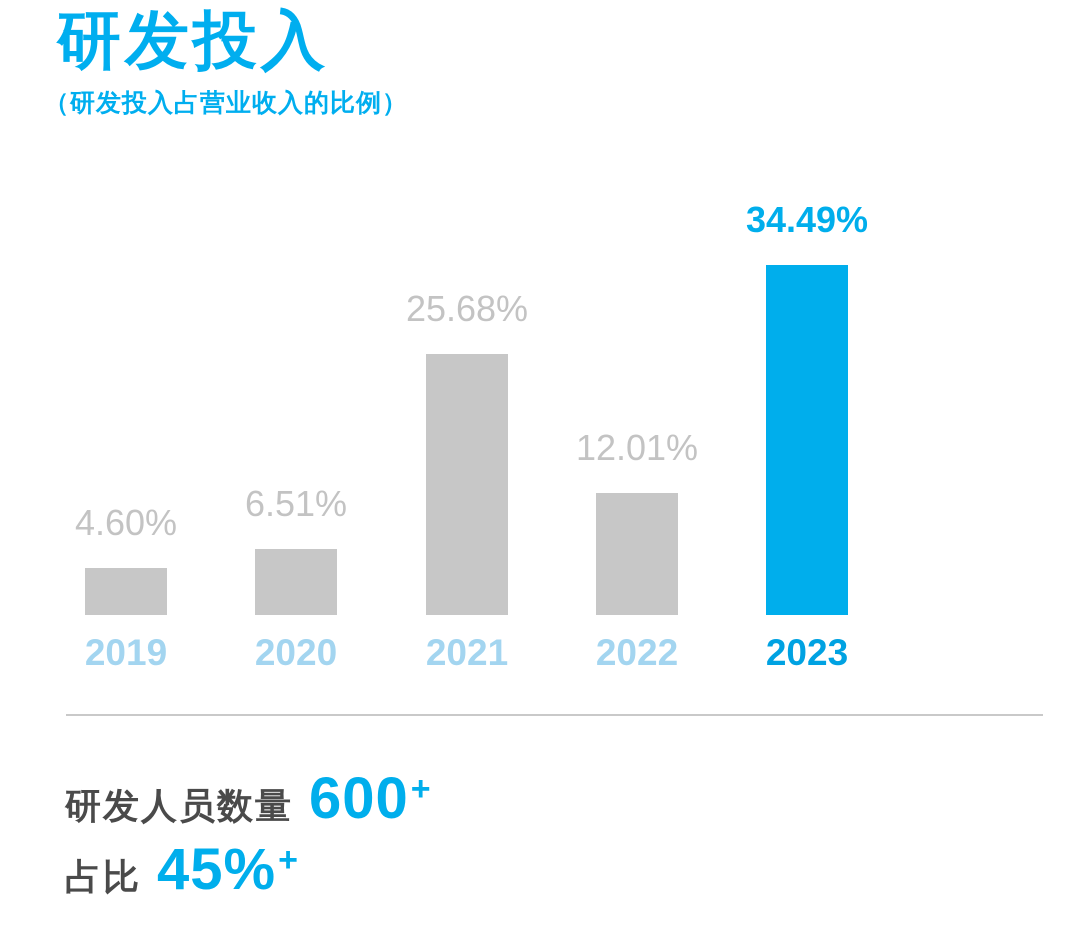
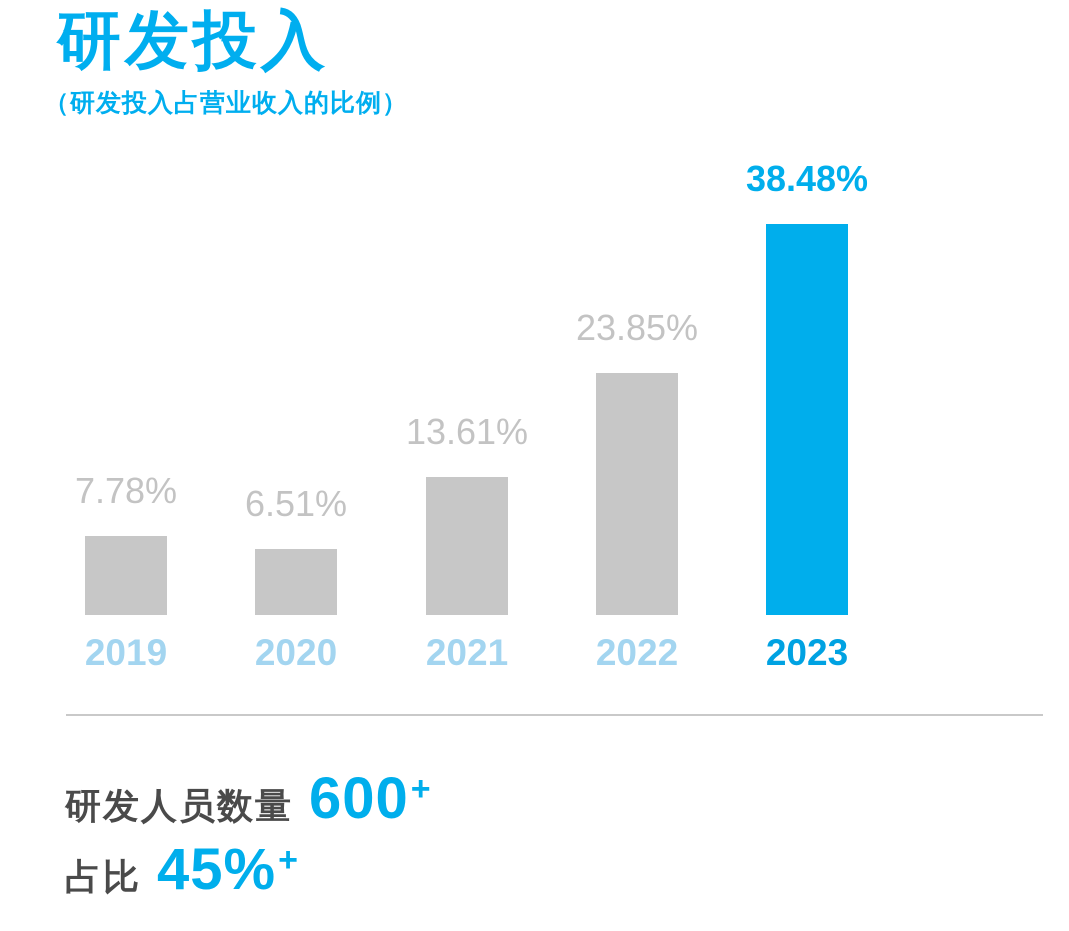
2019: 4.60% -> 7.78%
2021: 25.68% -> 13.61%
2022: 12.01% -> 23.85%
2023: 34.49% -> 38.48%
